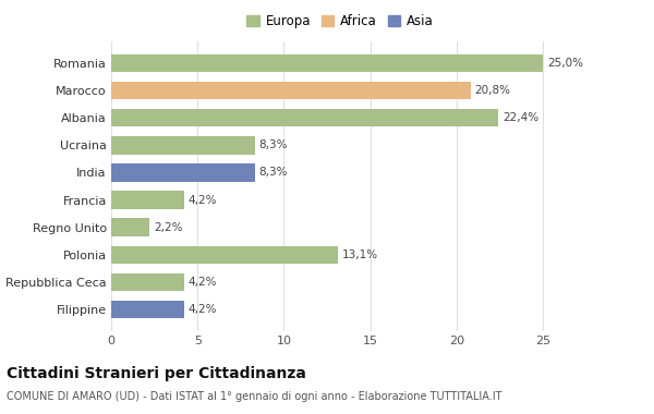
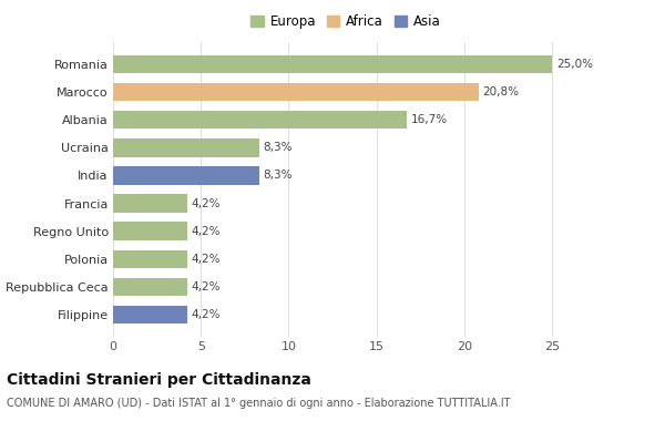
Albania: 22,4% -> 16,7%
Regno Unito: 2,2% -> 4,2%
Polonia: 13,1% -> 4,2%
